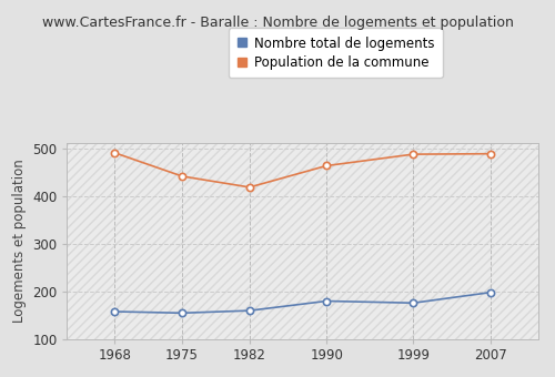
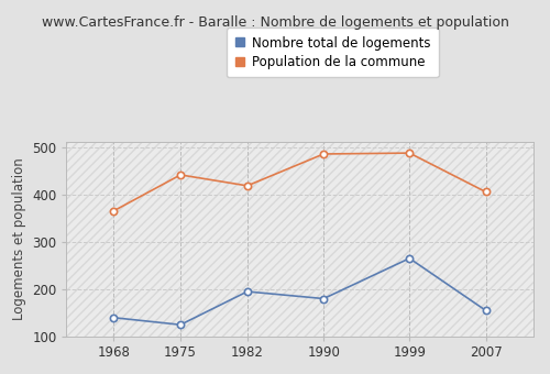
Nombre total de logements/1968: 158 -> 140
Population de la commune/1968: 490 -> 365
Nombre total de logements/1975: 155 -> 125
Nombre total de logements/1982: 160 -> 195
Population de la commune/1990: 463 -> 485
Nombre total de logements/1999: 176 -> 265
Nombre total de logements/2007: 198 -> 155
Population de la commune/2007: 488 -> 405
